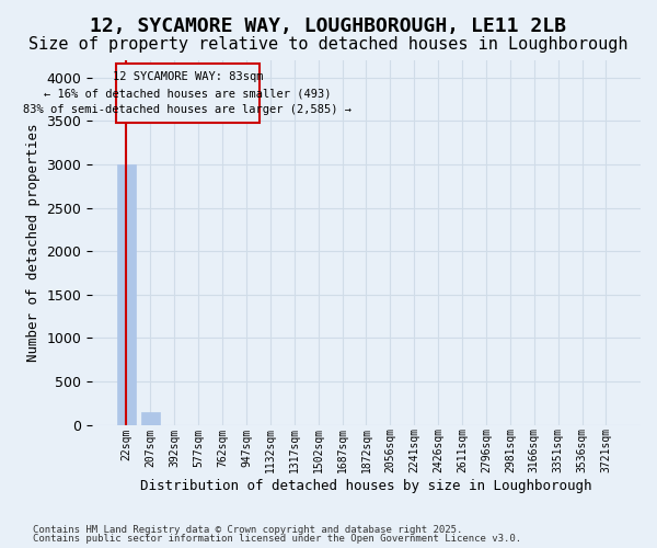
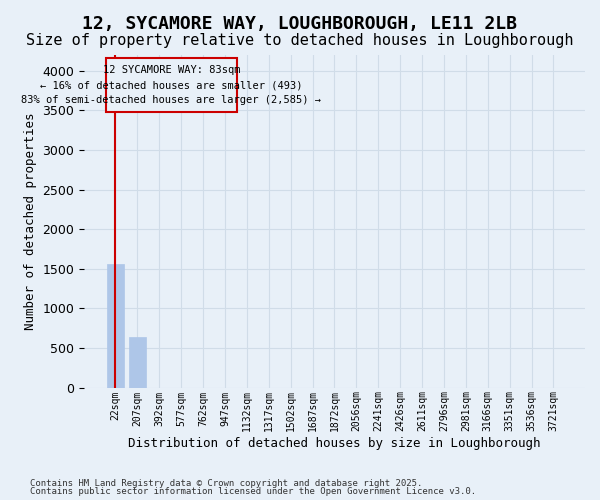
22sqm: 3000 -> 1560
207sqm: 150 -> 640
